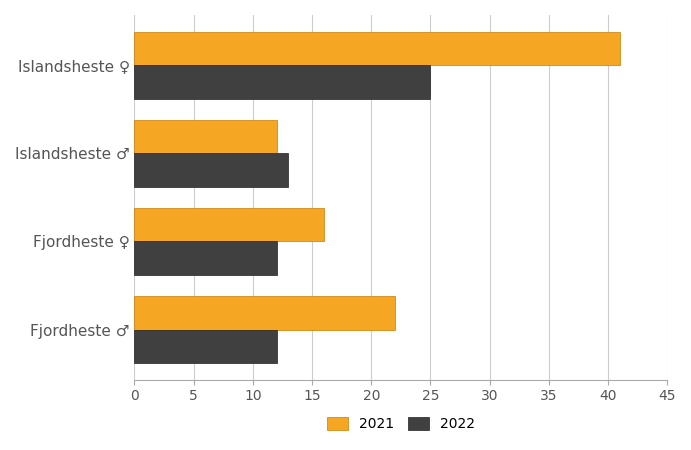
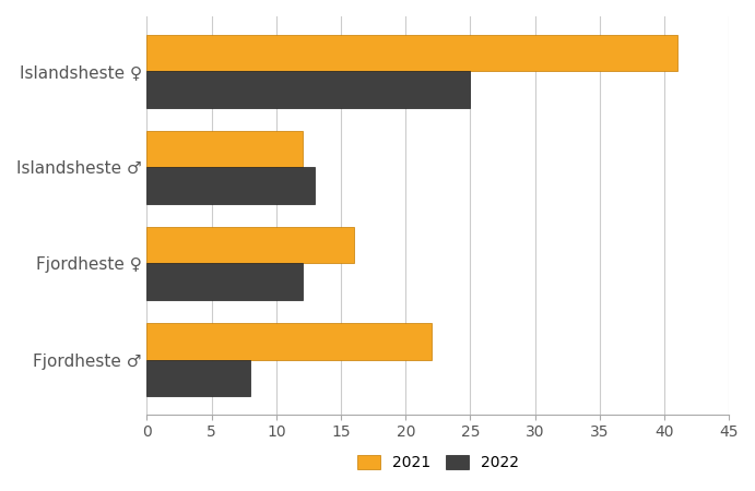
2022/Fjordheste ♂: 12 -> 8
